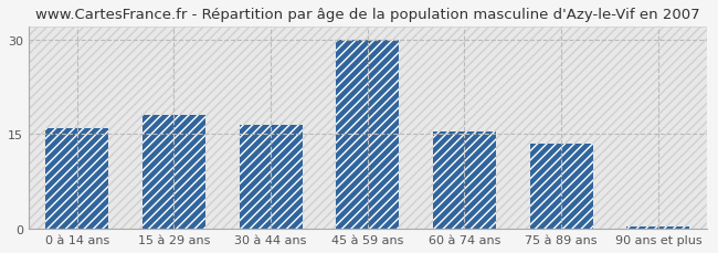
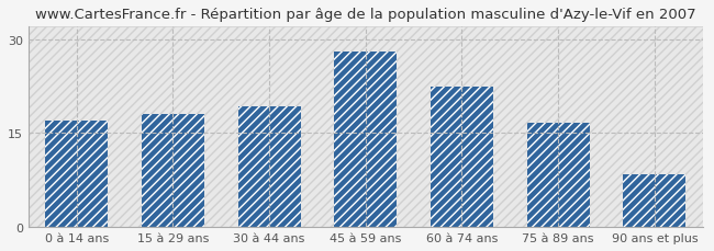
0 à 14 ans: 16.0 -> 17.0
30 à 44 ans: 16.5 -> 19.2
45 à 59 ans: 30.0 -> 28.0
60 à 74 ans: 15.5 -> 22.4
75 à 89 ans: 13.5 -> 16.6
90 ans et plus: 0.3 -> 8.4
